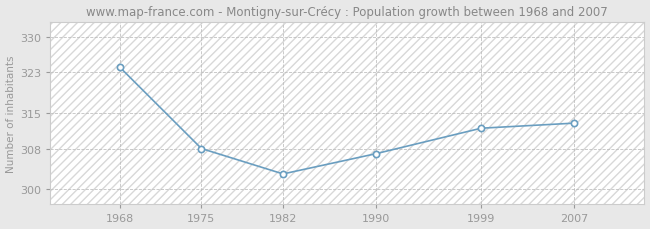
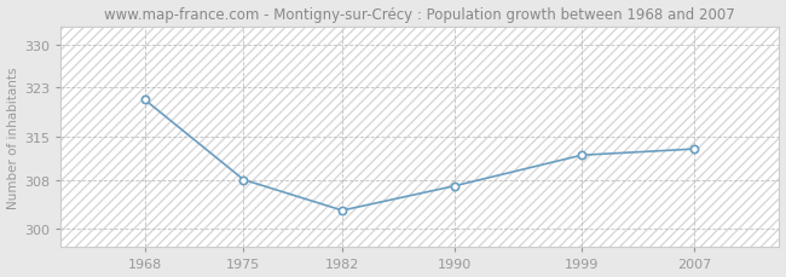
1968: 324 -> 321
